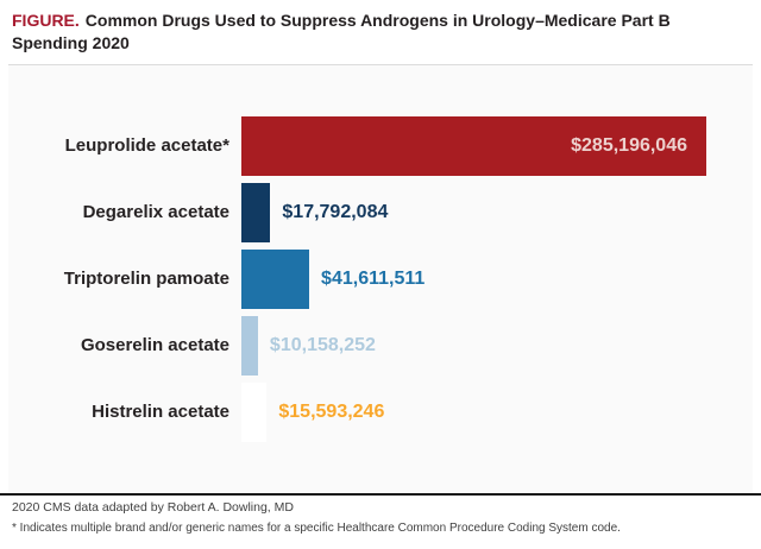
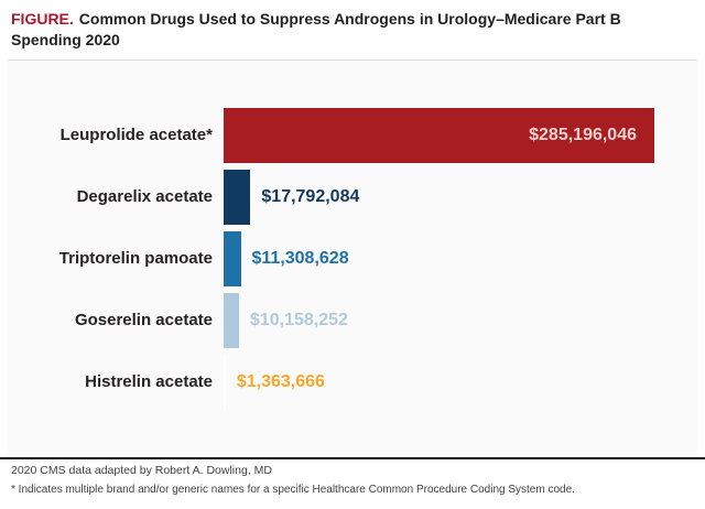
Triptorelin pamoate: $41,611,511 -> $11,308,628
Histrelin acetate: $15,593,246 -> $1,363,666
